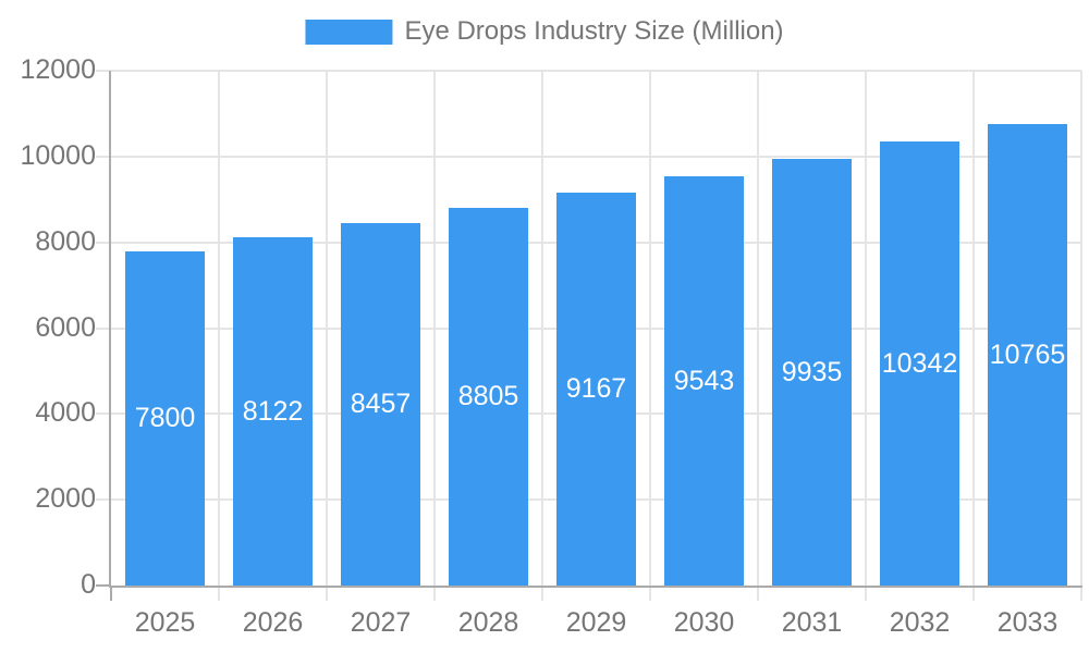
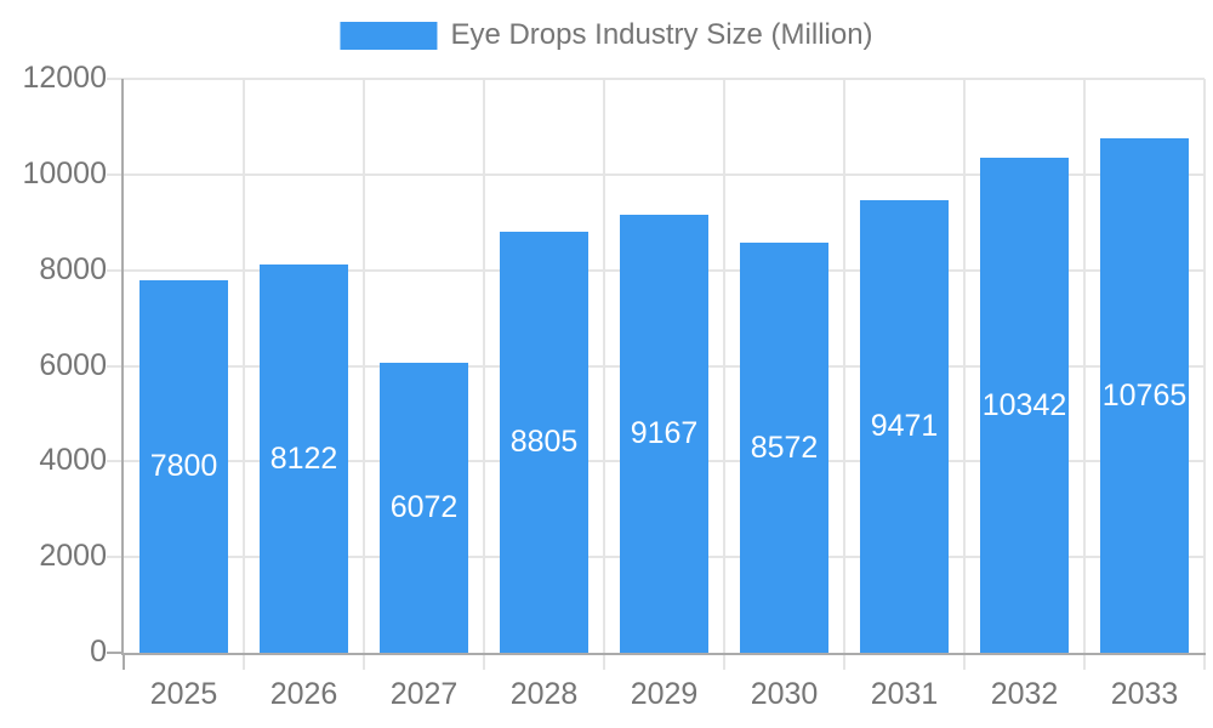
2027: 8457 -> 6072
2030: 9543 -> 8572
2031: 9935 -> 9471
